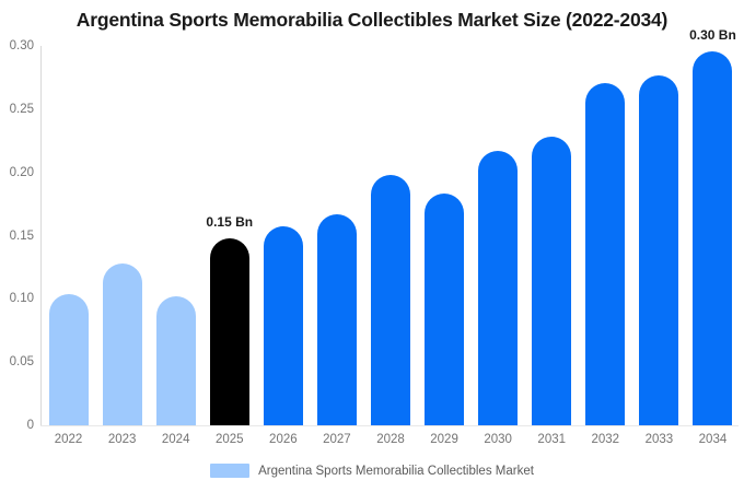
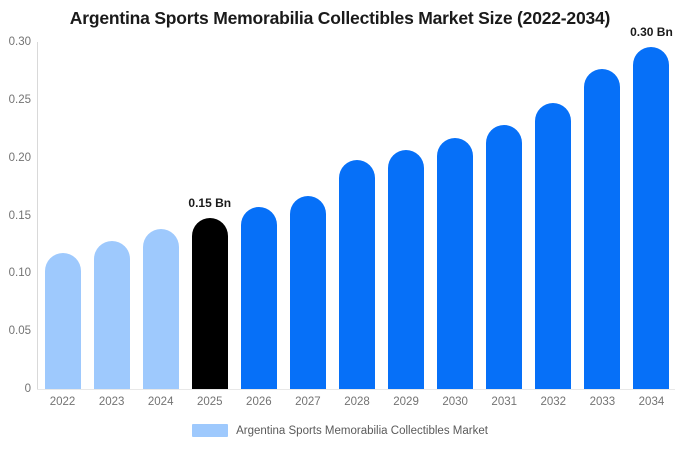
2022: 0.104 -> 0.118
2024: 0.102 -> 0.138
2029: 0.183 -> 0.207
2032: 0.271 -> 0.247
